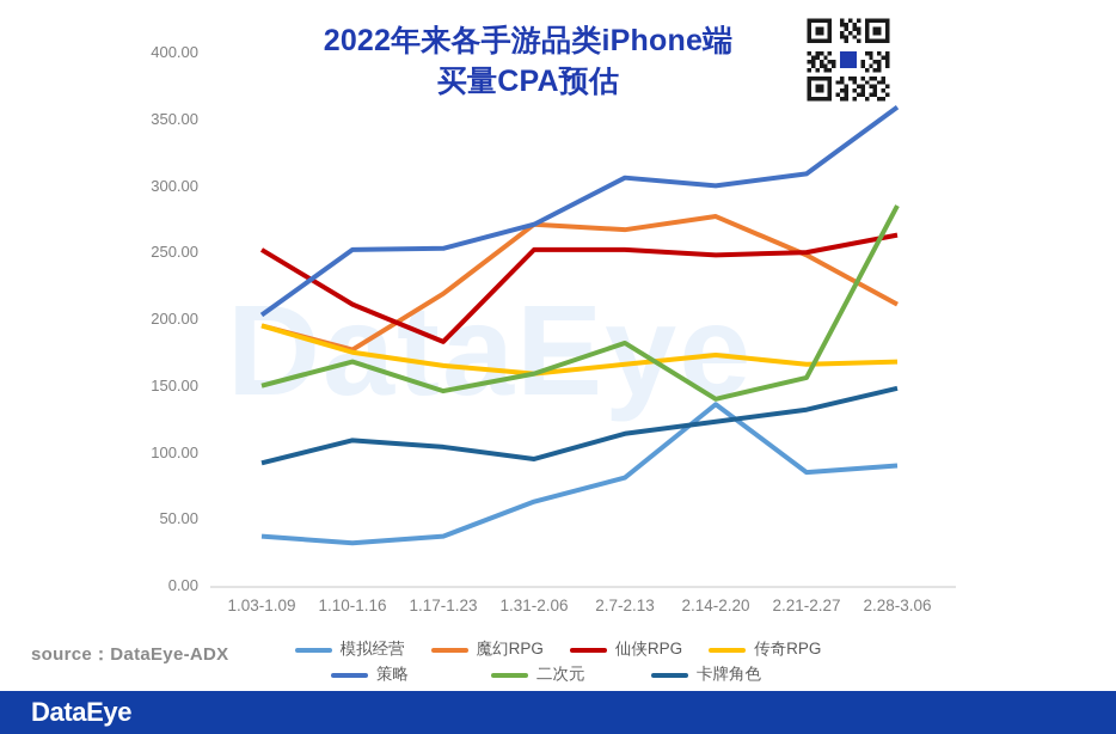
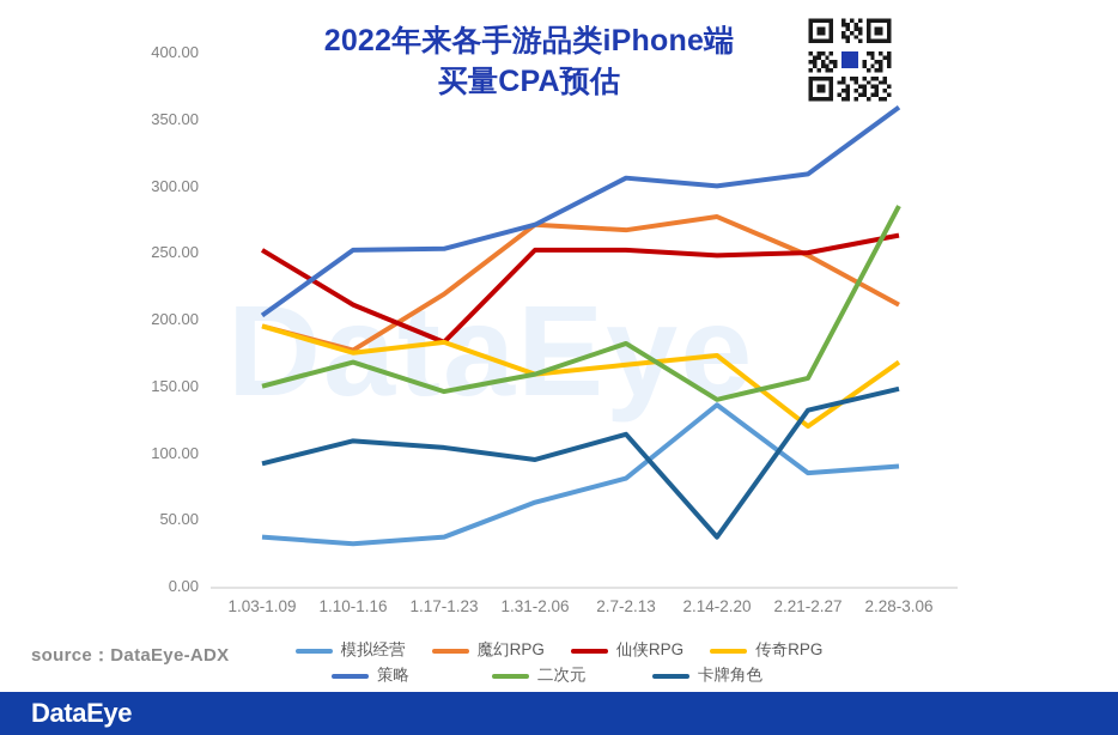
传奇RPG/1.17-1.23: 166 -> 184
卡牌角色/2.14-2.20: 124 -> 38
传奇RPG/2.21-2.27: 167 -> 121
